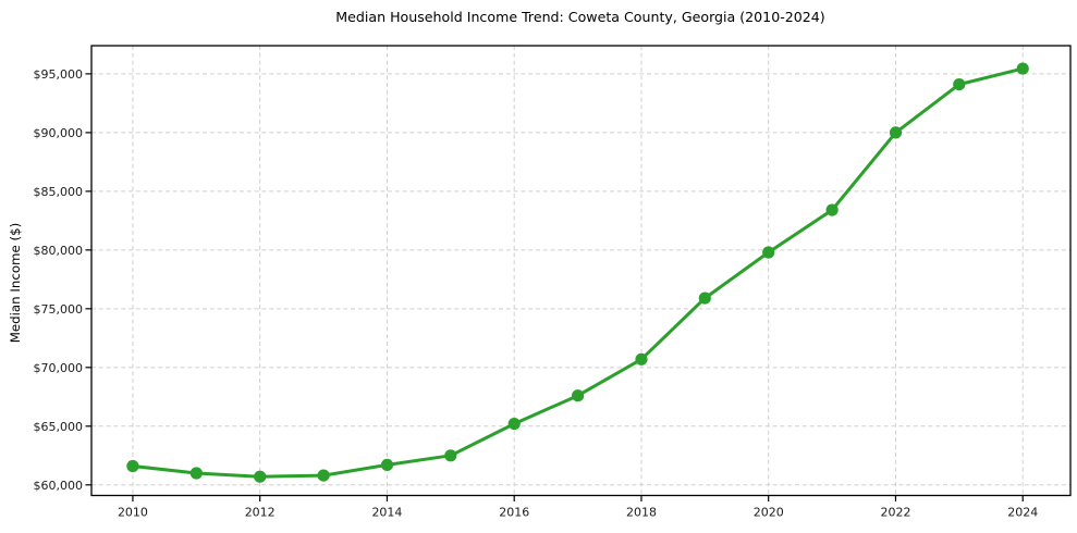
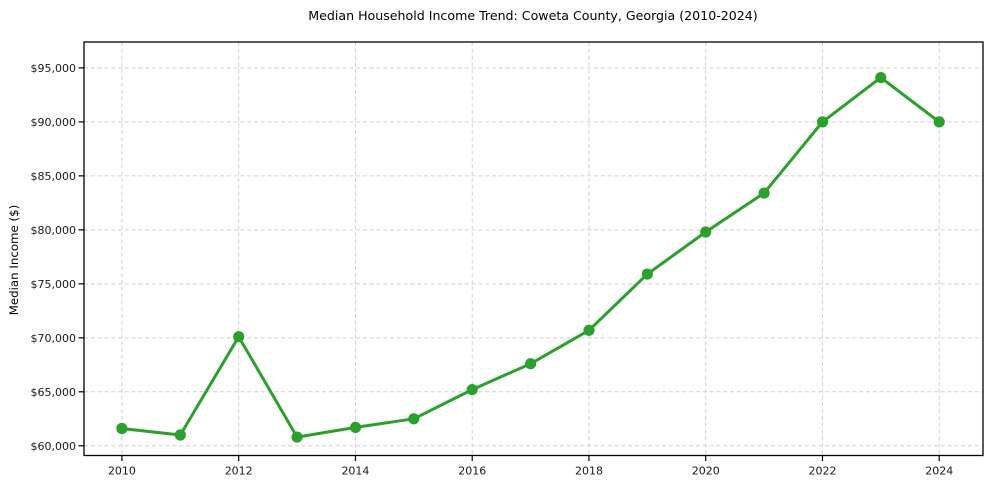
2012: $60700 -> $70100
2024: $95400 -> $90000
